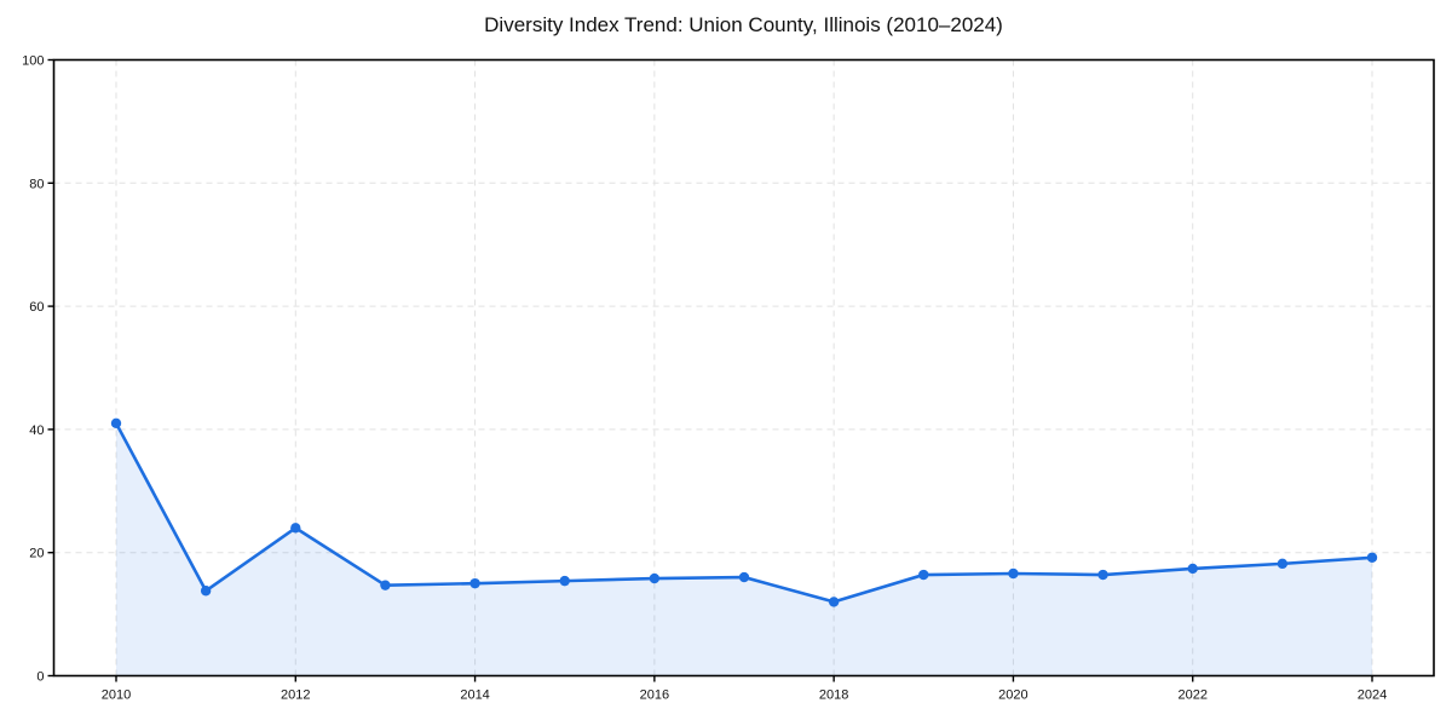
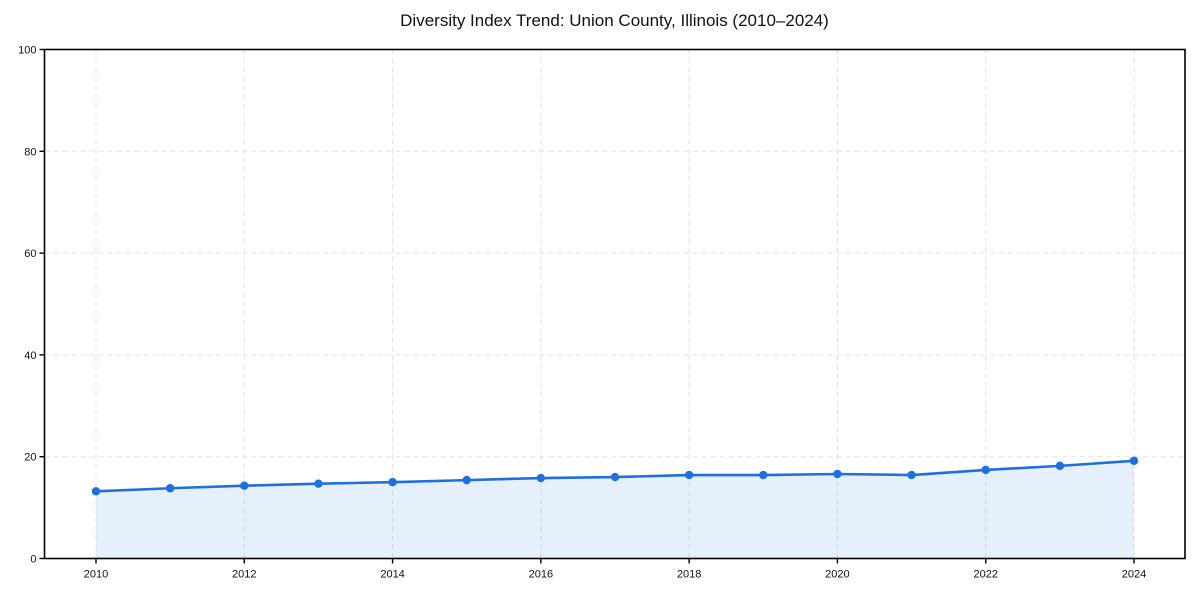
2010: 41 -> 13
2012: 24 -> 14
2018: 12 -> 16
